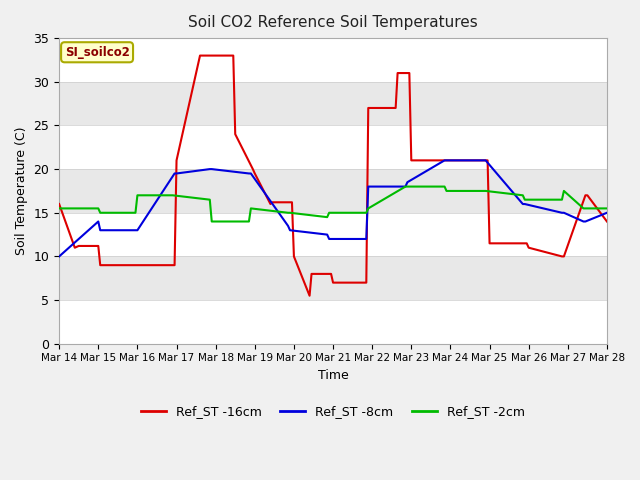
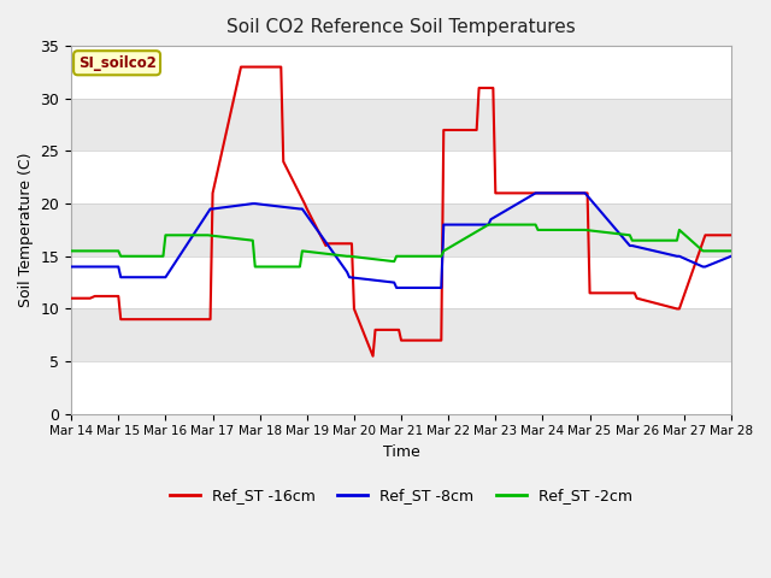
Ref_ST -16cm/Mar 14: 16.0 -> 11.0
Ref_ST -8cm/Mar 14: 10.0 -> 14.0
Ref_ST -16cm/Mar 28: 14.0 -> 17.0
